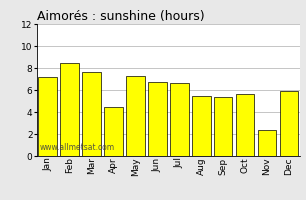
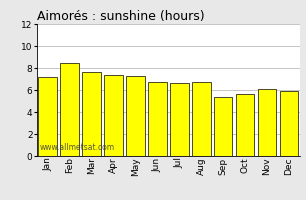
Apr: 4.5 -> 7.4
Aug: 5.5 -> 6.7
Nov: 2.4 -> 6.1
